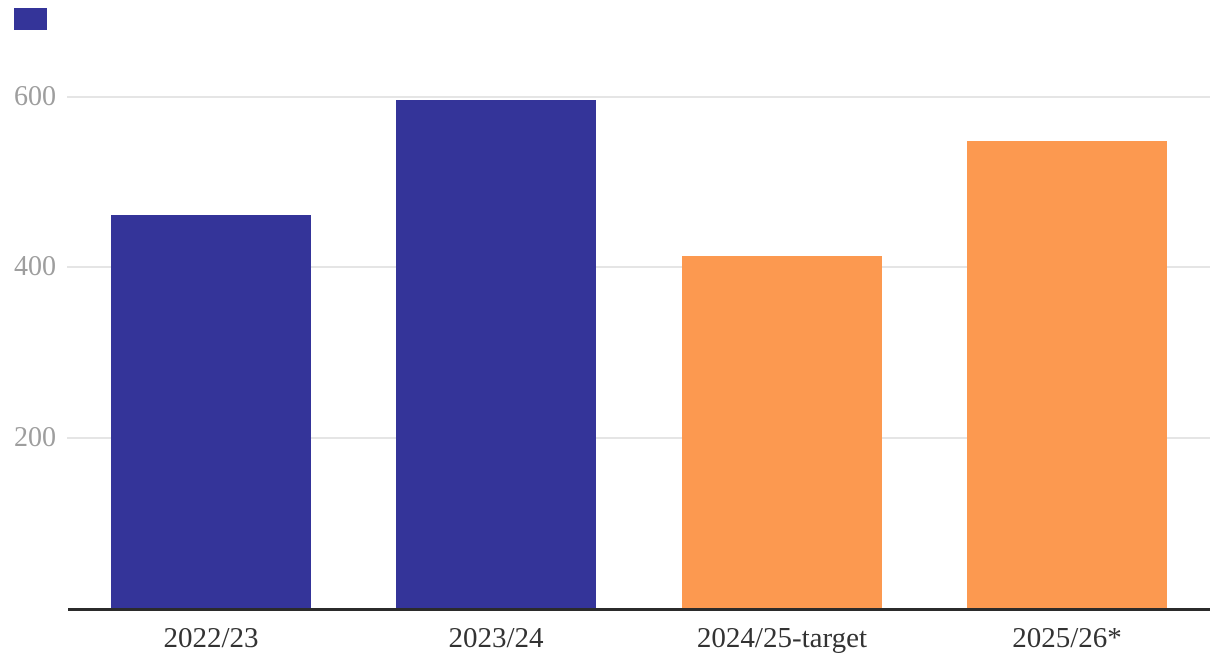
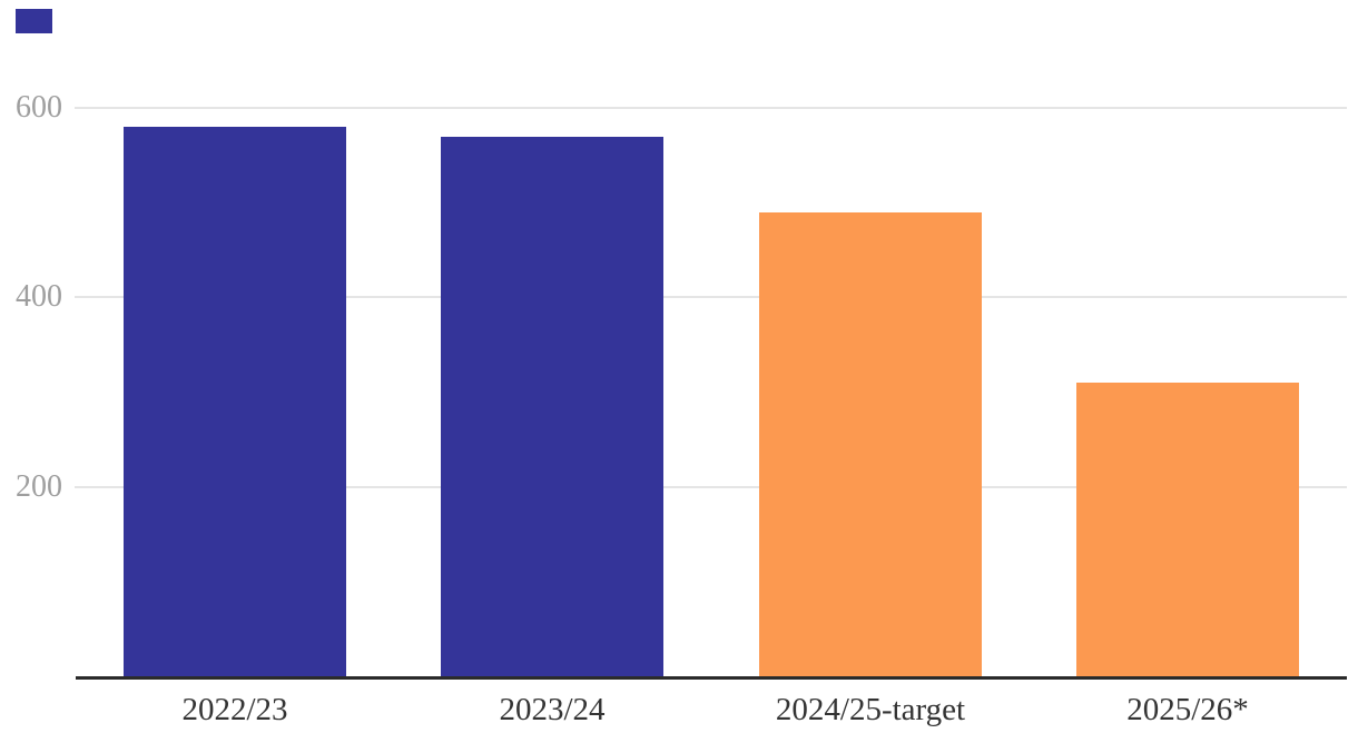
2022/23: 460 -> 580
2023/24: 600 -> 570
2024/25-target: 410 -> 490
2025/26*: 550 -> 310
